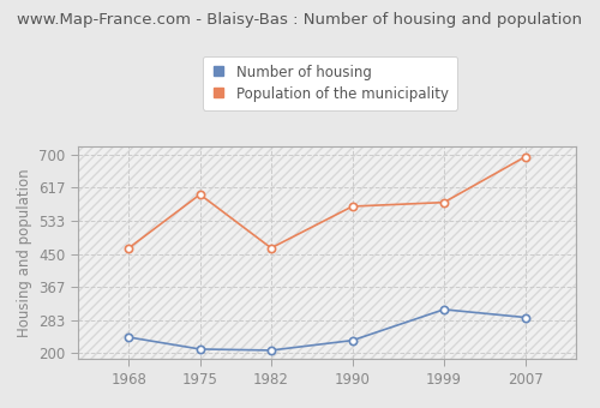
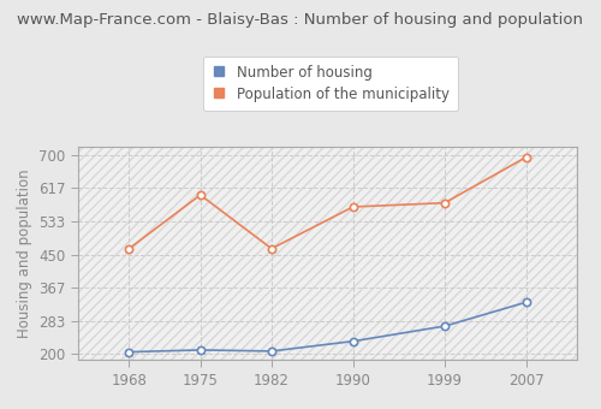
Number of housing/1968: 240 -> 205
Number of housing/1999: 310 -> 270
Number of housing/2007: 290 -> 330
